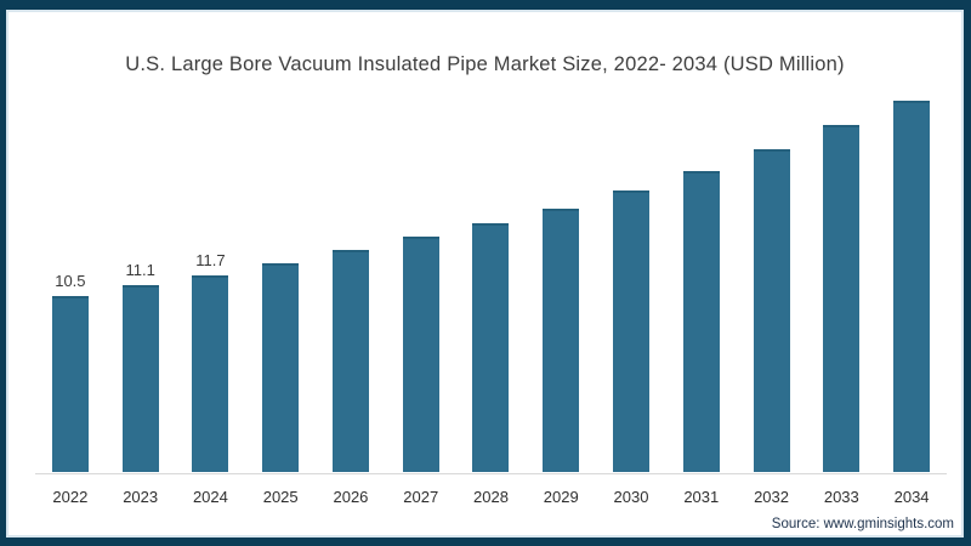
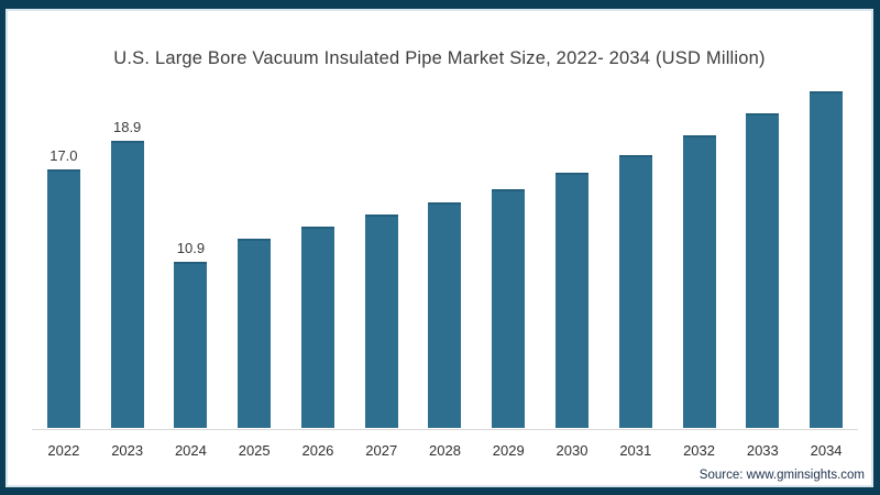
2022: 10.5 -> 17.0
2023: 11.1 -> 18.9
2024: 11.7 -> 10.9
